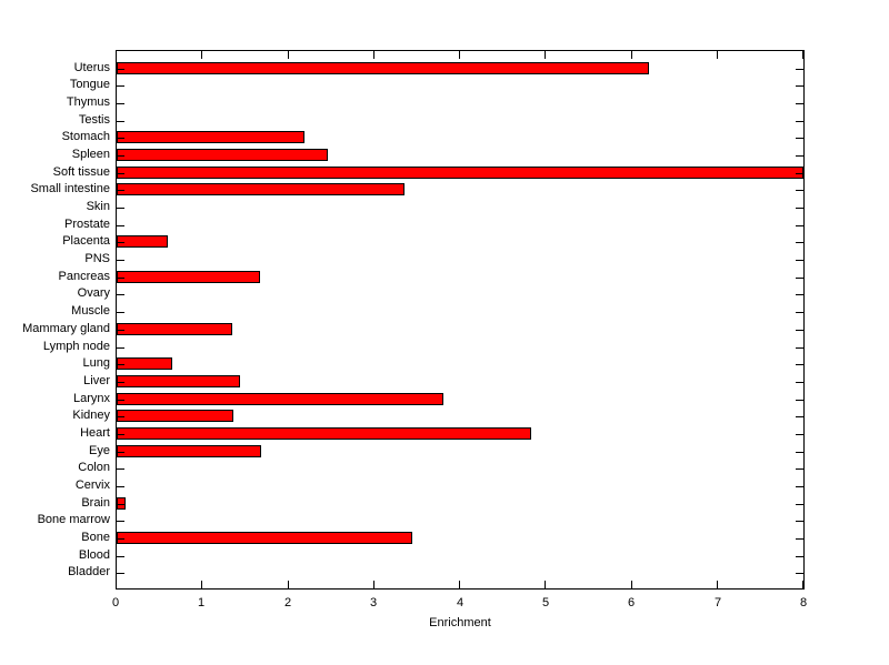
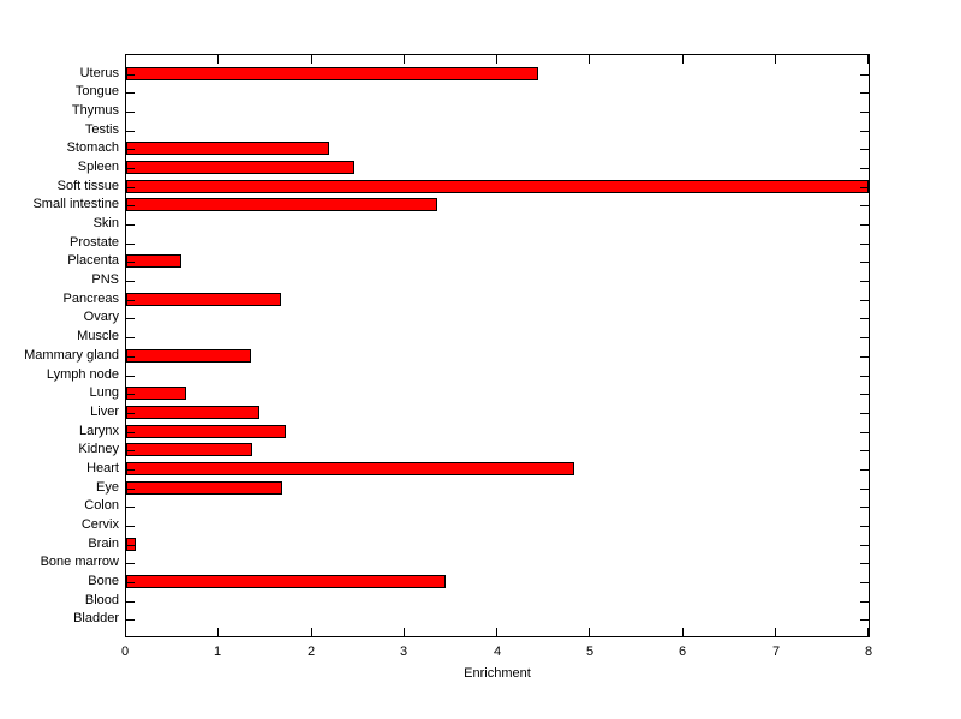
Uterus: 6.2 -> 4.4
Larynx: 3.8 -> 1.7
